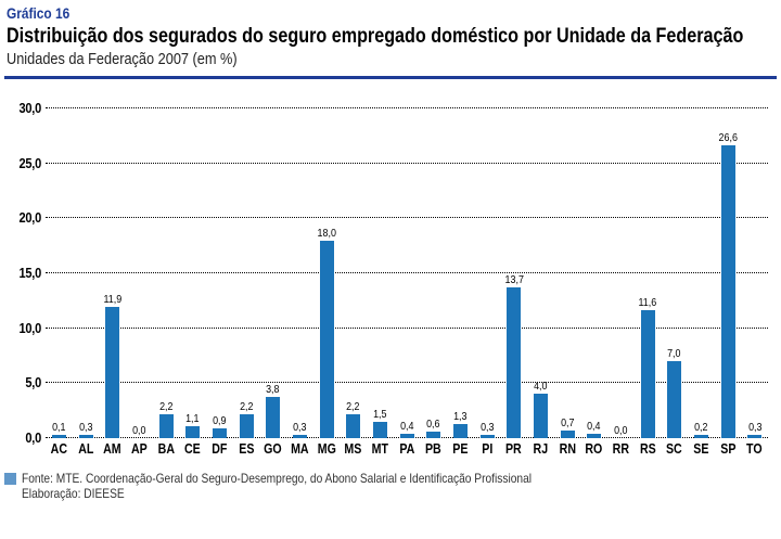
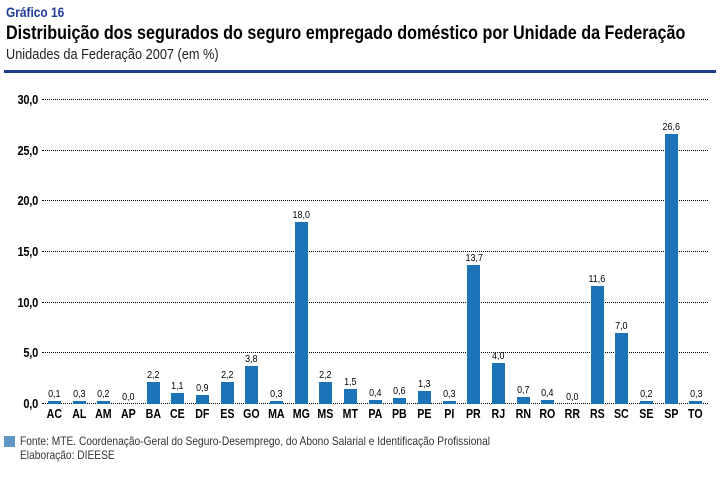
AM: 11,9 -> 0,2
